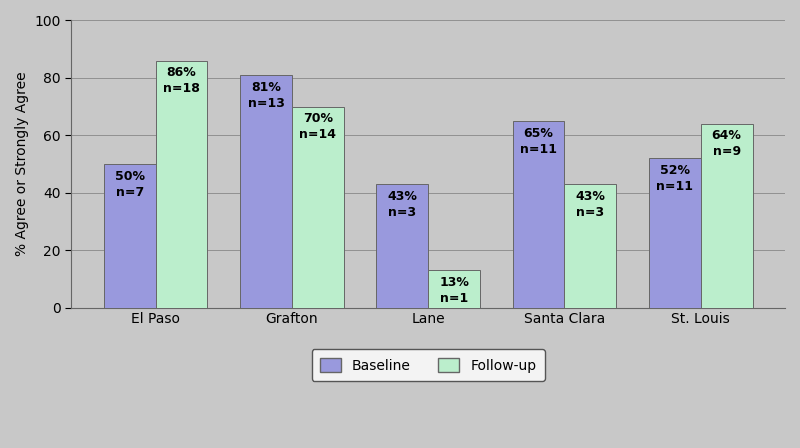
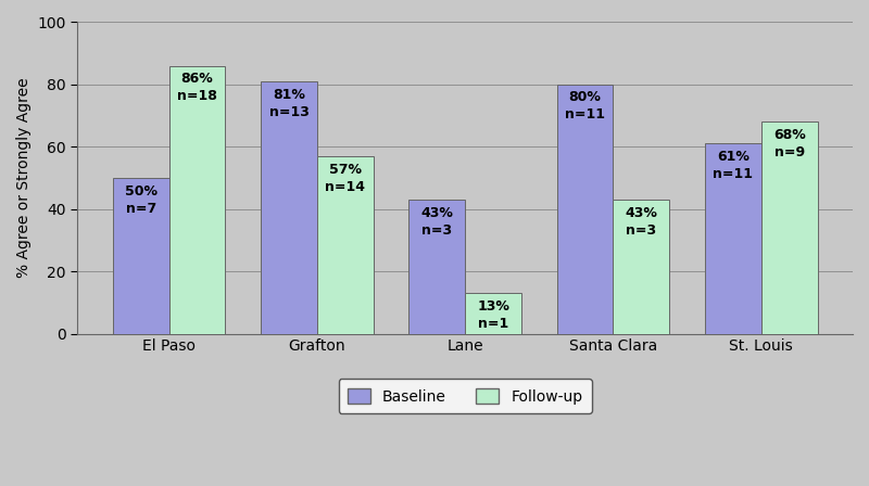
Follow-up/Grafton: 70% -> 57%
Baseline/Santa Clara: 65% -> 80%
Baseline/St. Louis: 52% -> 61%
Follow-up/St. Louis: 64% -> 68%
